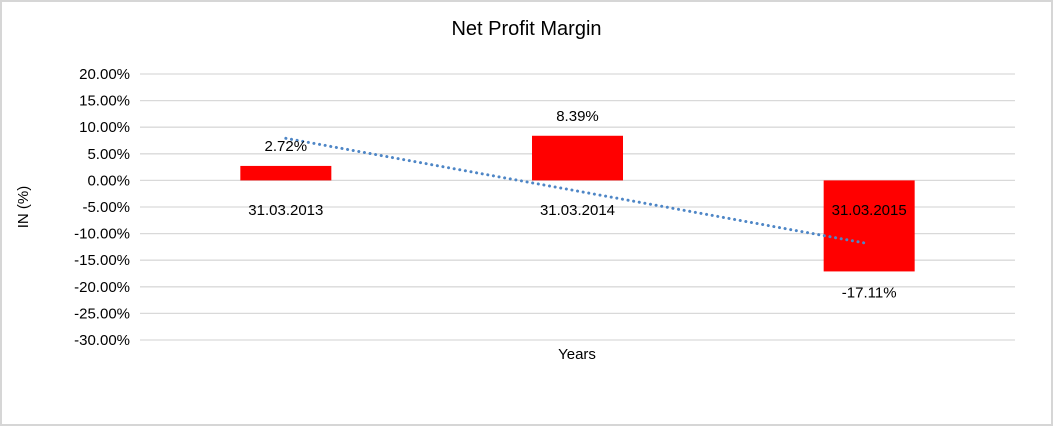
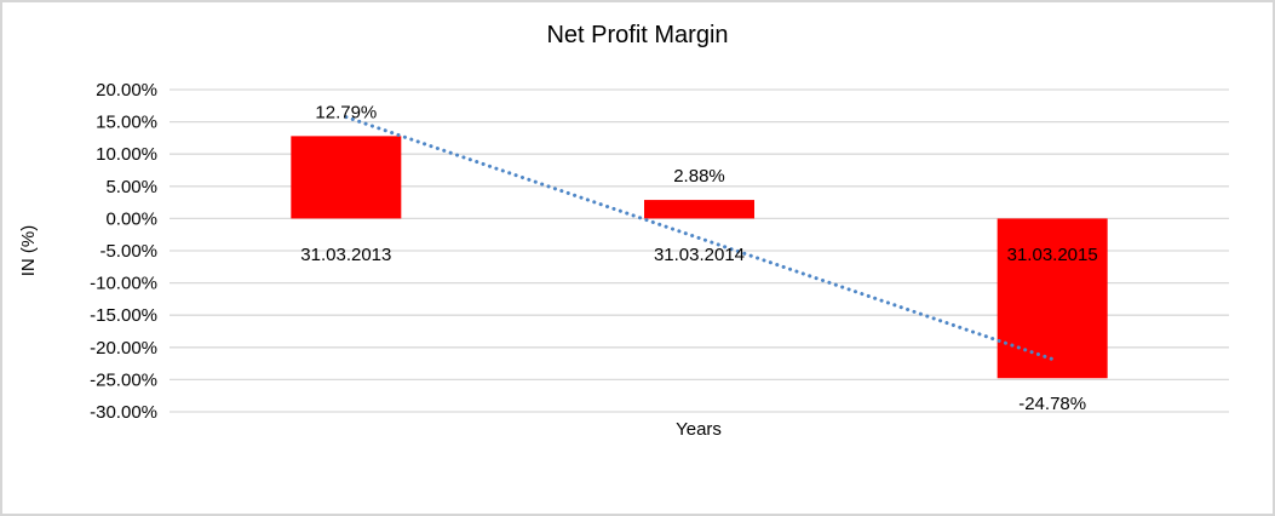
31.03.2013: 2.72% -> 12.79%
31.03.2014: 8.39% -> 2.88%
31.03.2015: -17.11% -> -24.78%
